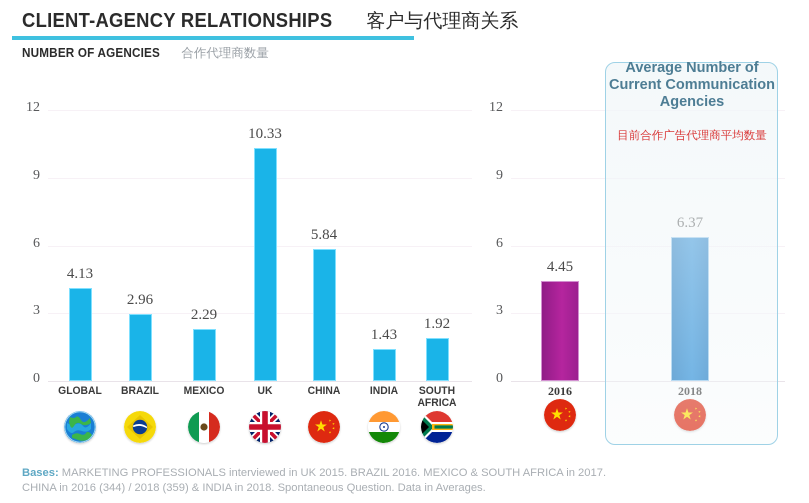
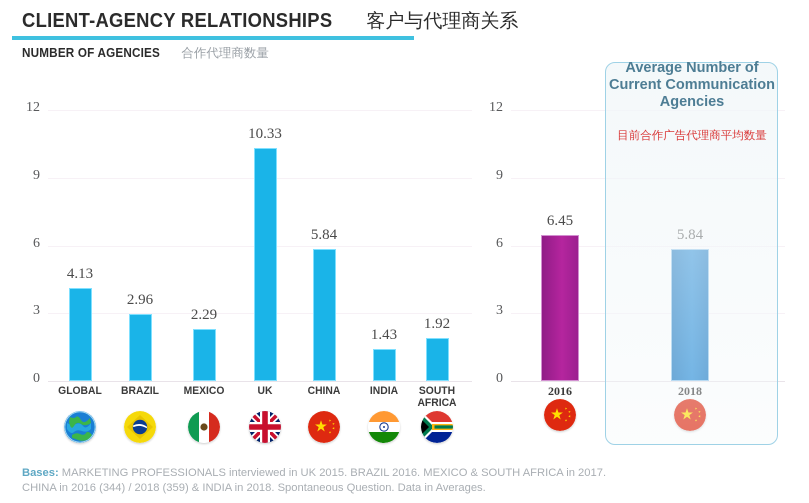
Average Number of Current Communication Agencies/2016: 4.45 -> 6.45
Average Number of Current Communication Agencies/2018: 6.37 -> 5.84
